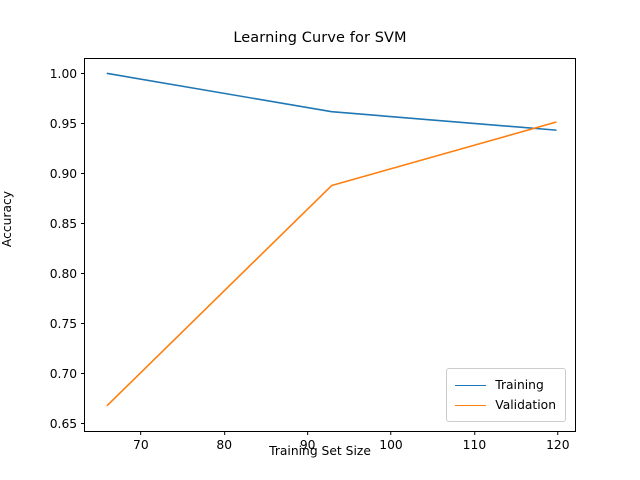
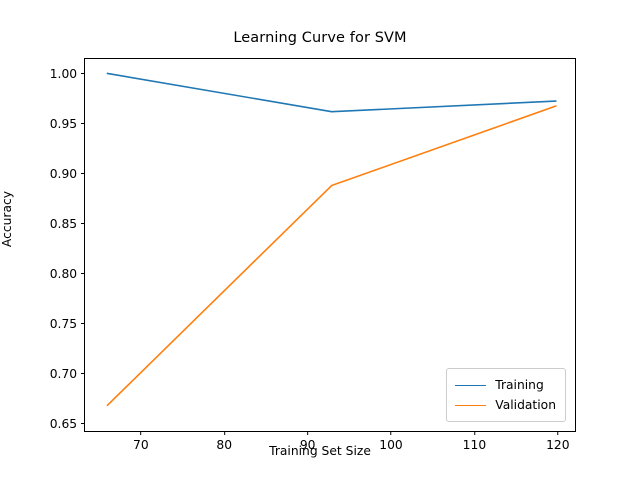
Training/120: 0.943 -> 0.972
Validation/120: 0.951 -> 0.967
